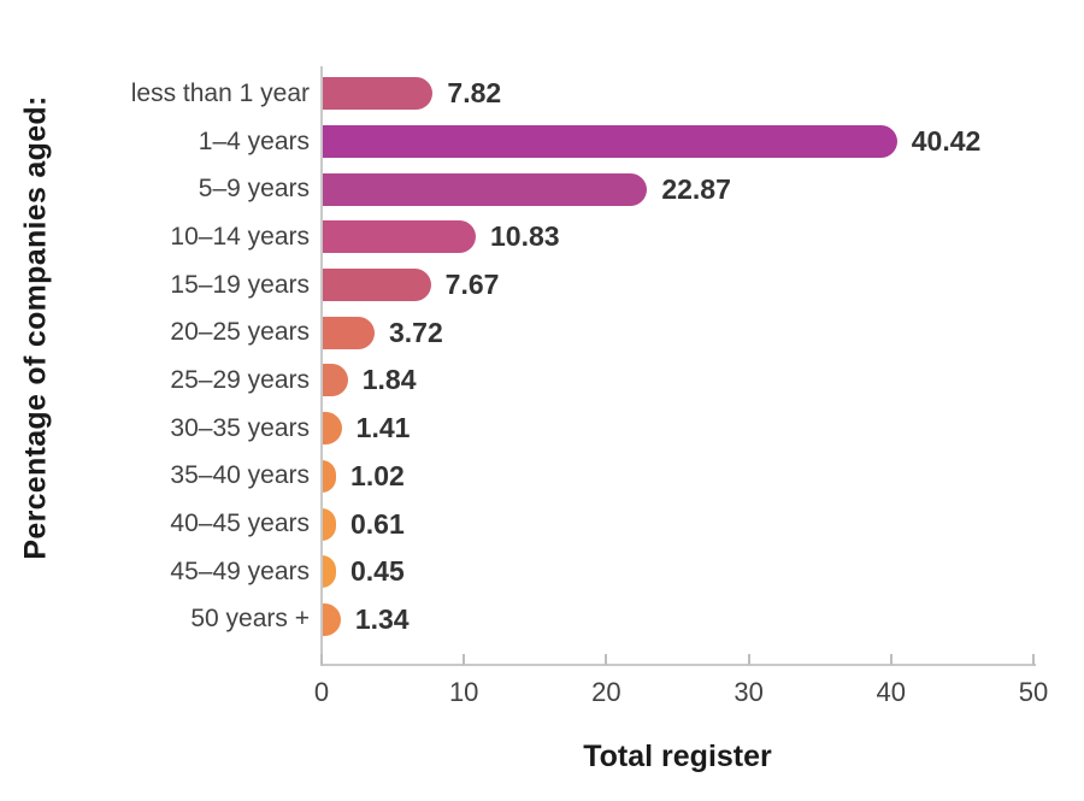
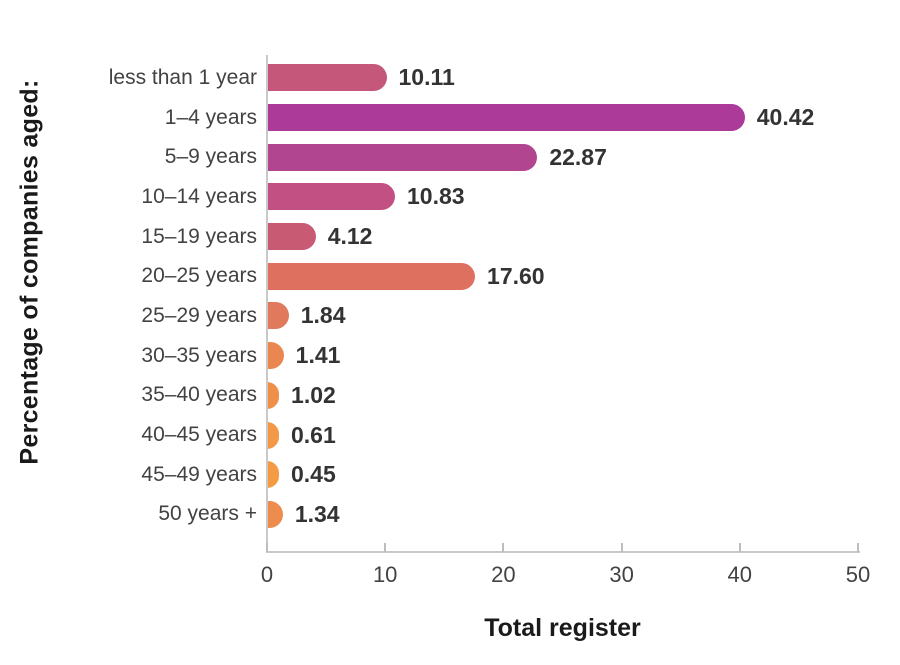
less than 1 year: 7.82 -> 10.11
15–19 years: 7.67 -> 4.12
20–25 years: 3.72 -> 17.60
